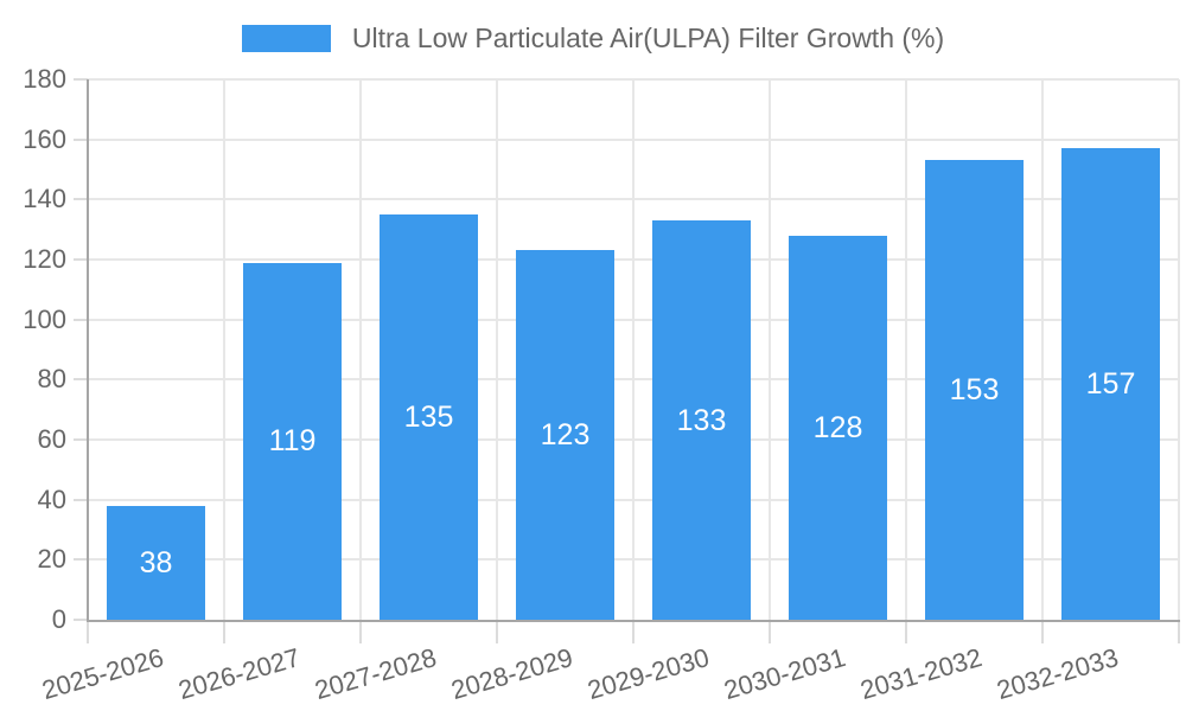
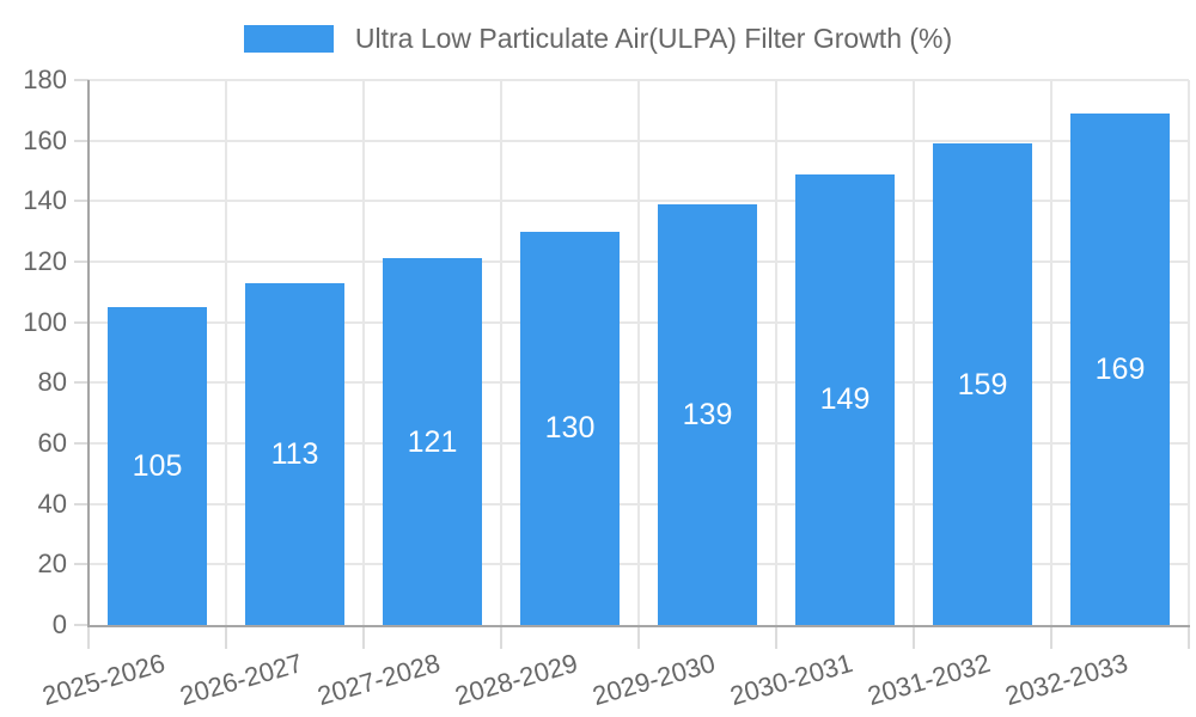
2025-2026: 38 -> 105
2026-2027: 119 -> 113
2027-2028: 135 -> 121
2028-2029: 123 -> 130
2029-2030: 133 -> 139
2030-2031: 128 -> 149
2031-2032: 153 -> 159
2032-2033: 157 -> 169
